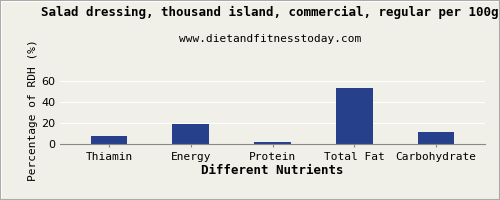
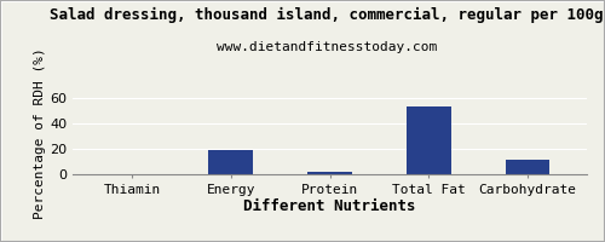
Thiamin: 8 -> 0
